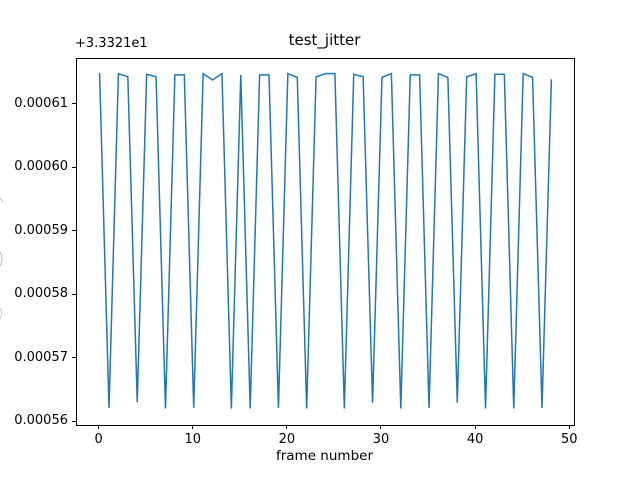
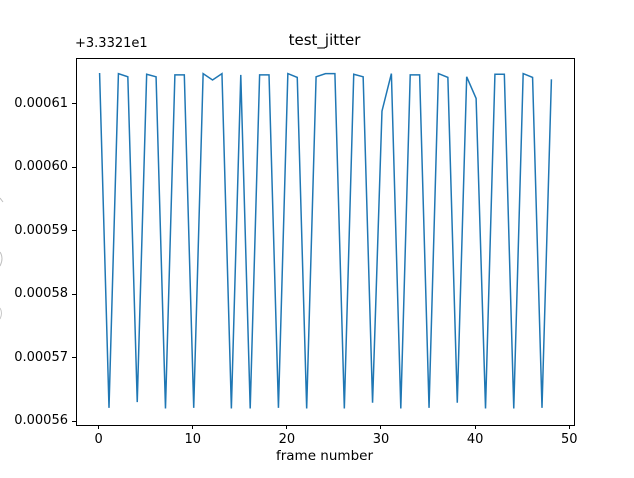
30: 0.000614 -> 0.000609
40: 0.000615 -> 0.000611
